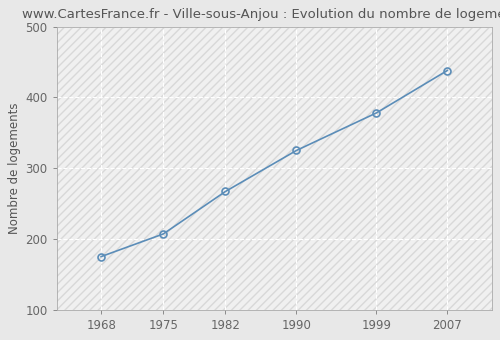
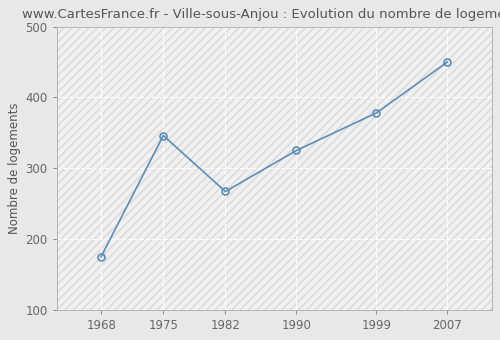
1975: 207 -> 346
2007: 438 -> 450
